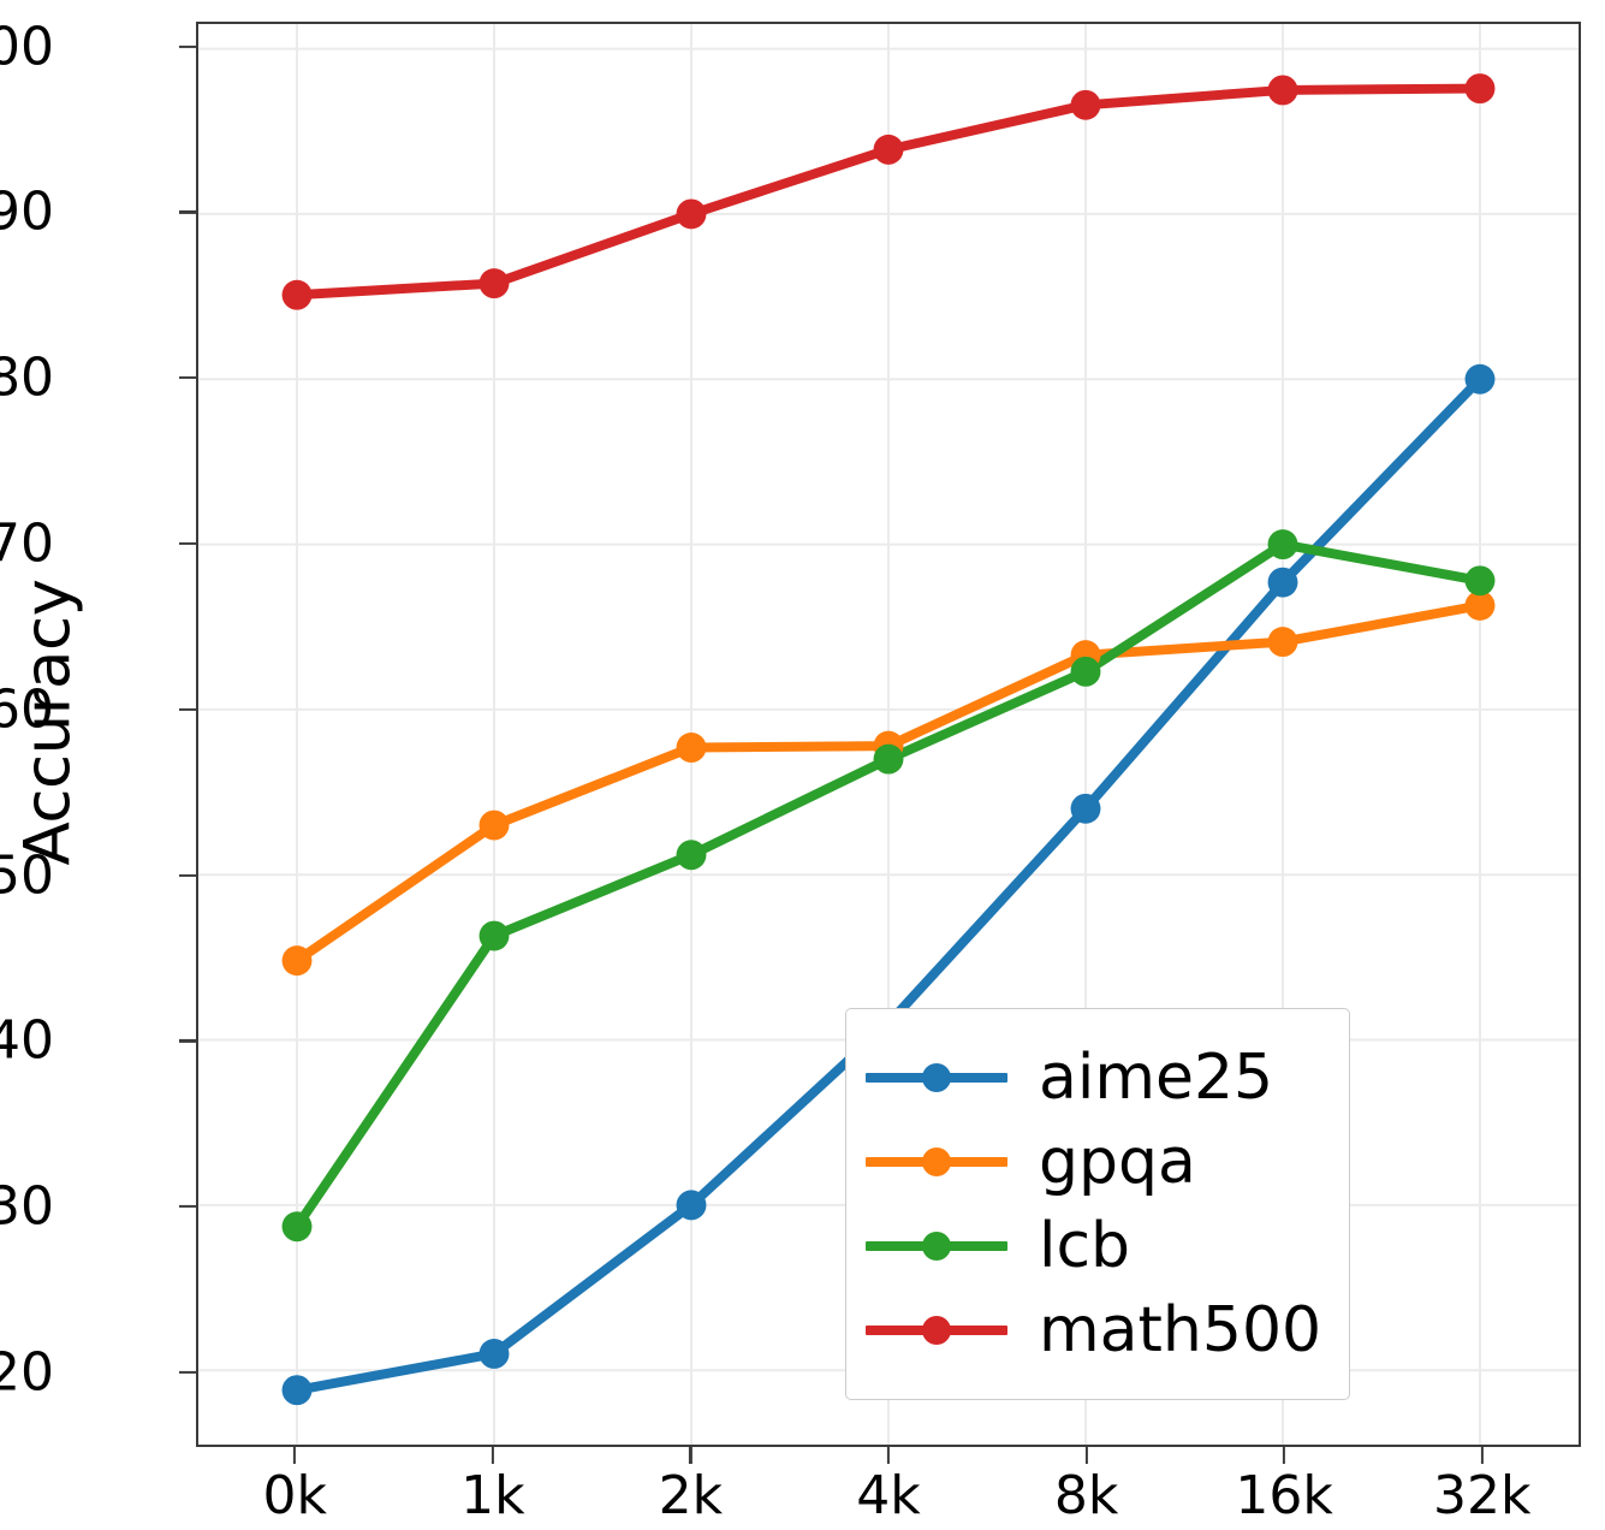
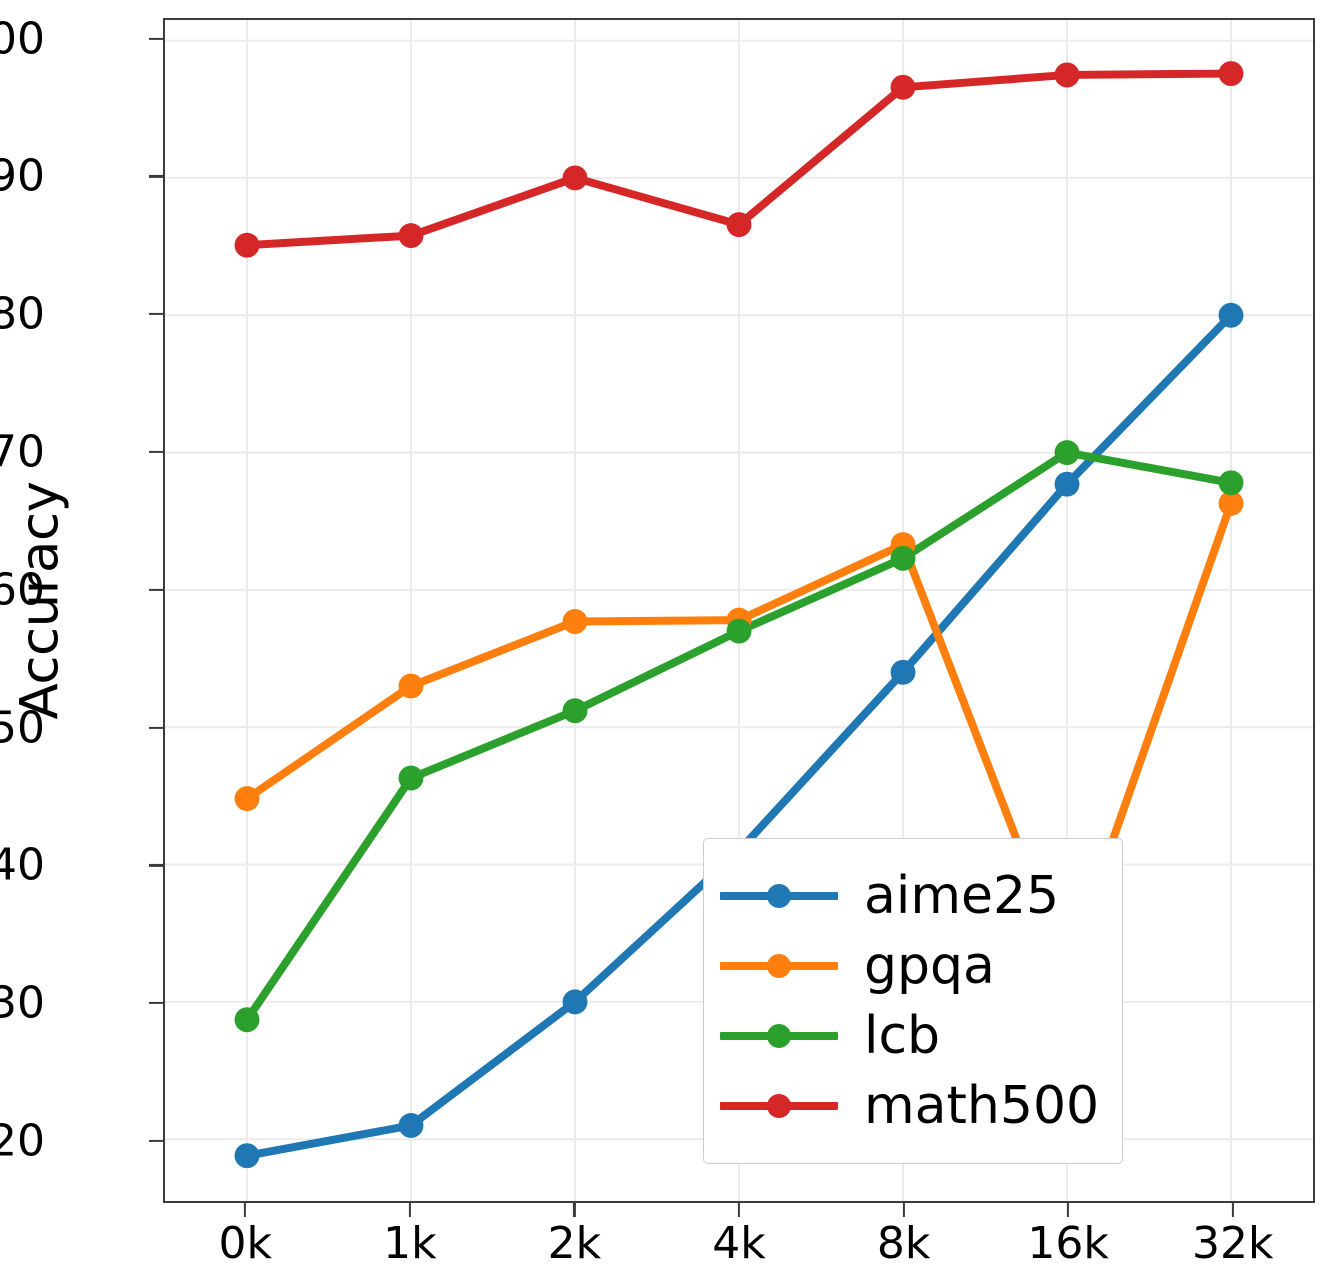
math500/4k: 93.9 -> 86.6
gpqa/16k: 64.1 -> 32.3
